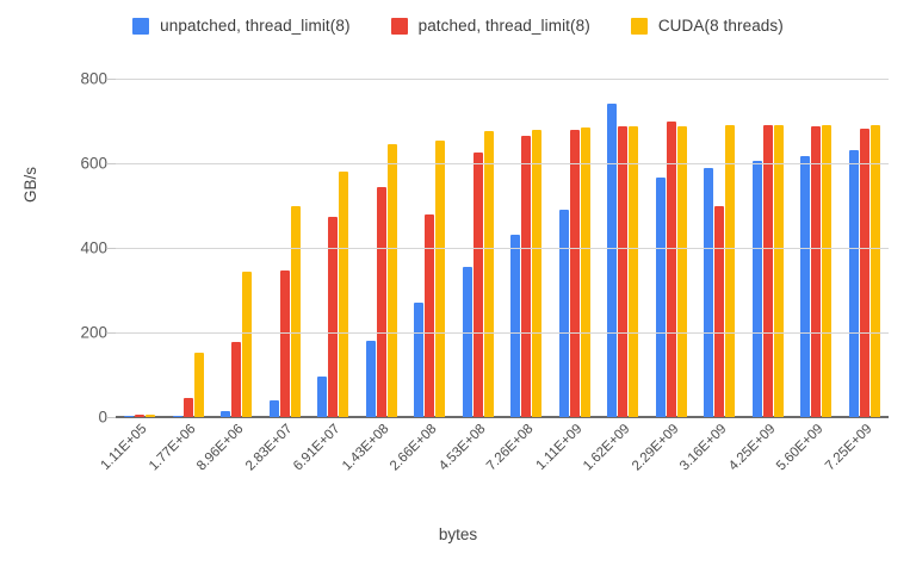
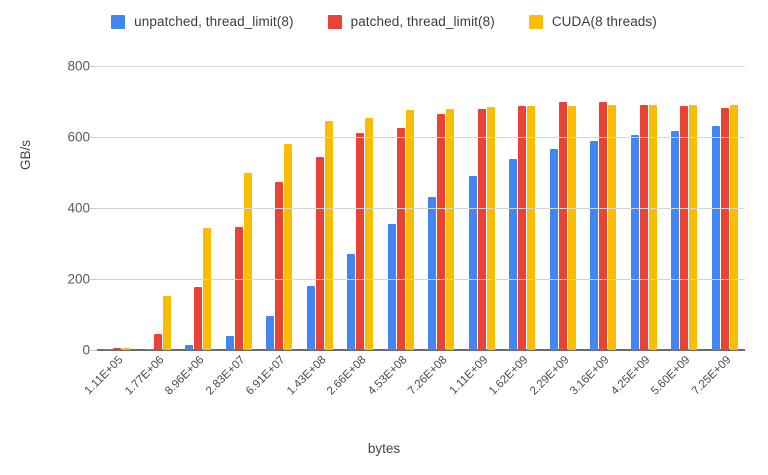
patched, thread_limit(8)/2.66E+08: 480 -> 610
unpatched, thread_limit(8)/1.62E+09: 740 -> 540
patched, thread_limit(8)/3.16E+09: 500 -> 700
